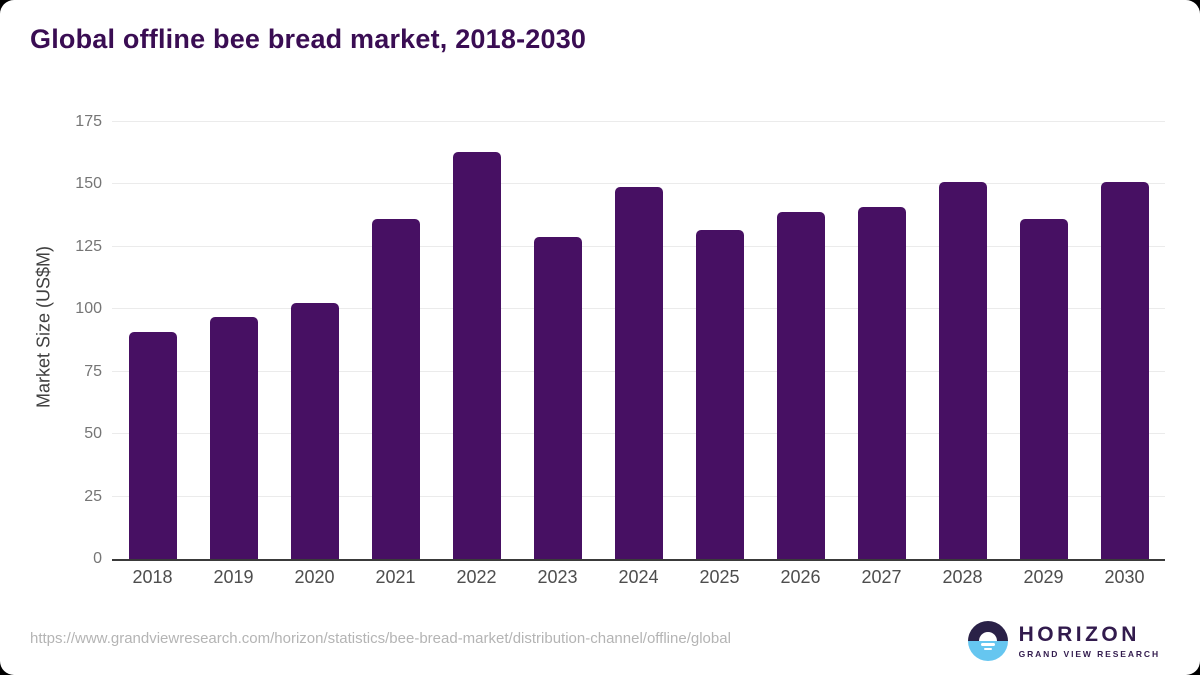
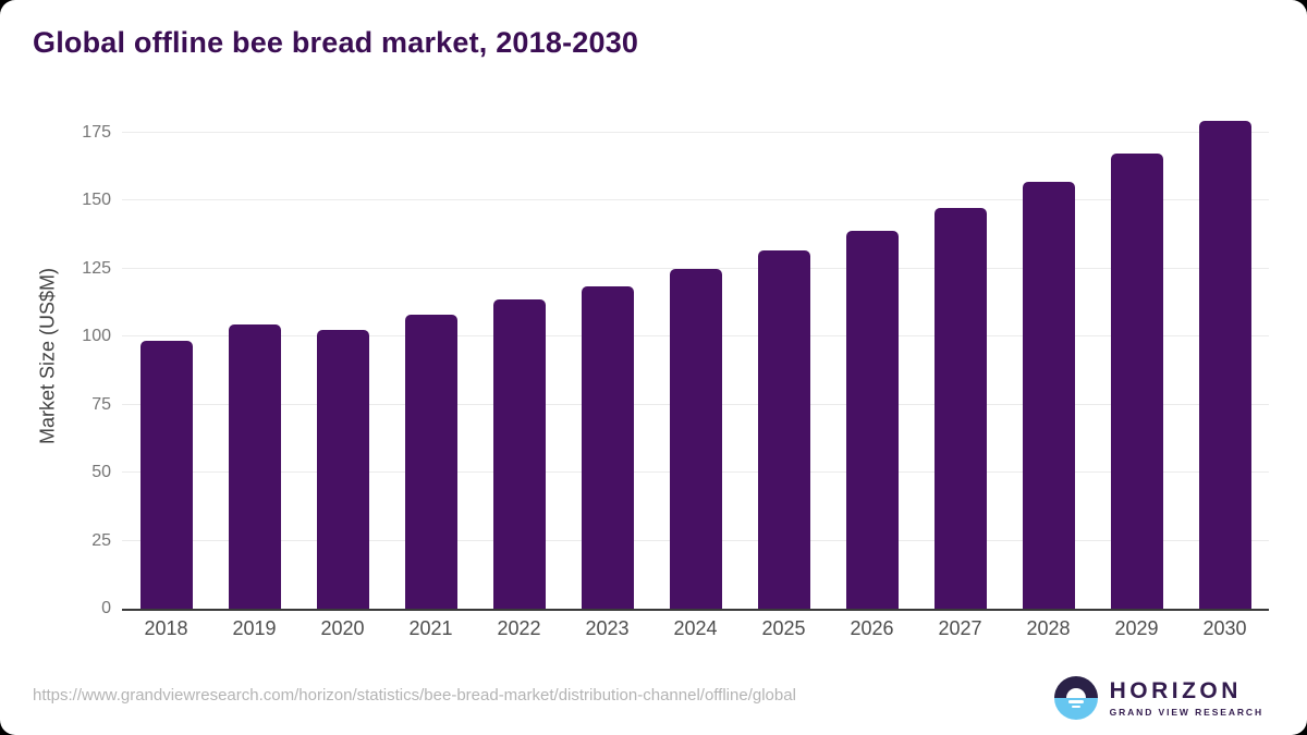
2018: 91 -> 98
2019: 97 -> 104
2021: 136 -> 108
2022: 163 -> 114
2023: 129 -> 118
2024: 149 -> 125
2027: 141 -> 147
2028: 151 -> 157
2029: 136 -> 167
2030: 151 -> 179
